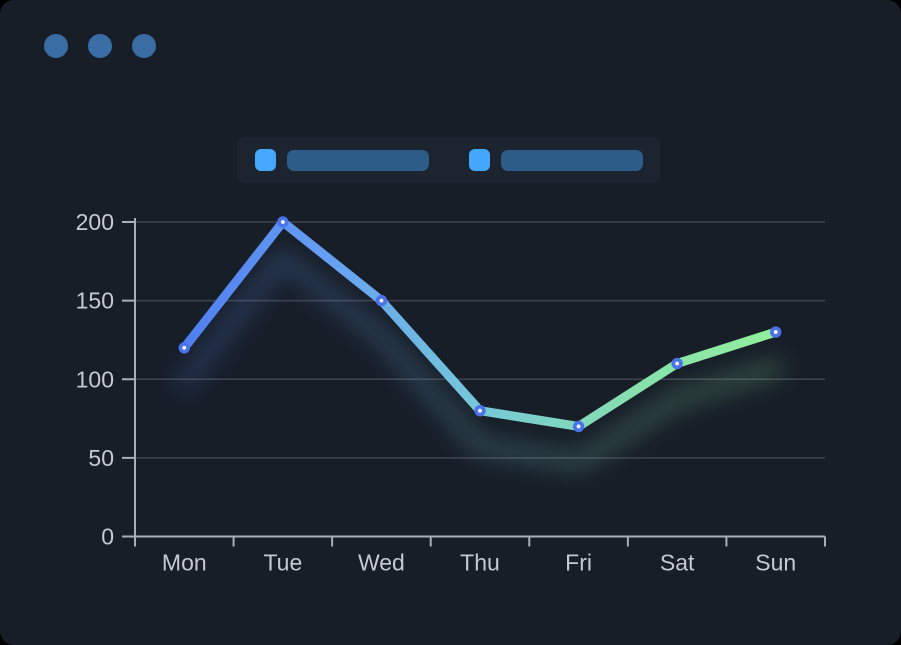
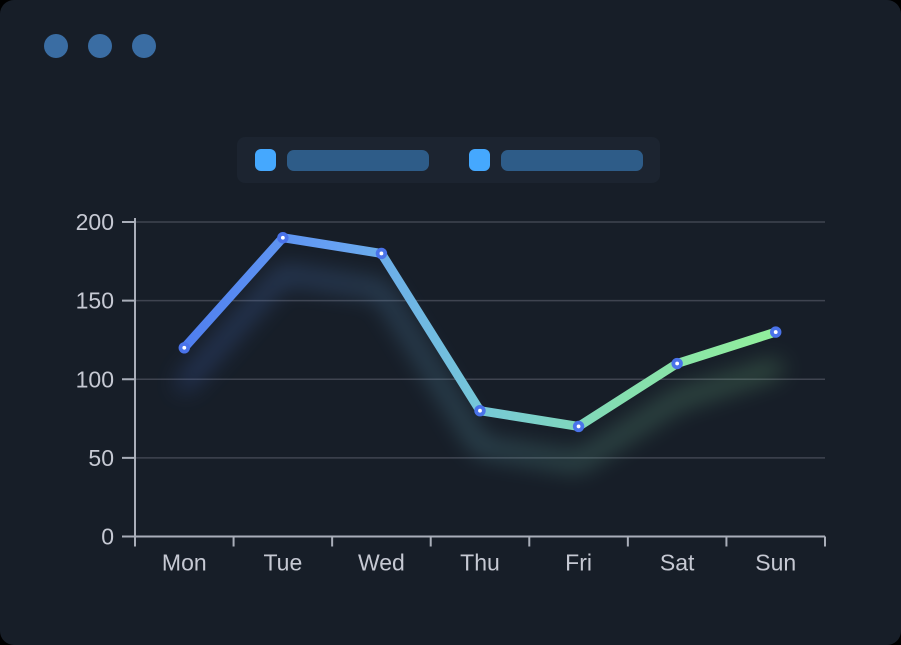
Tue: 200 -> 190
Wed: 150 -> 180
